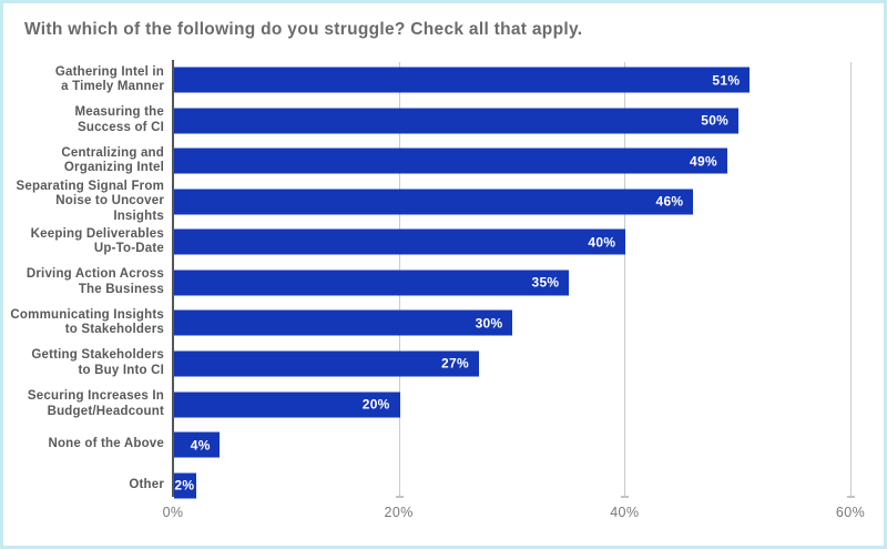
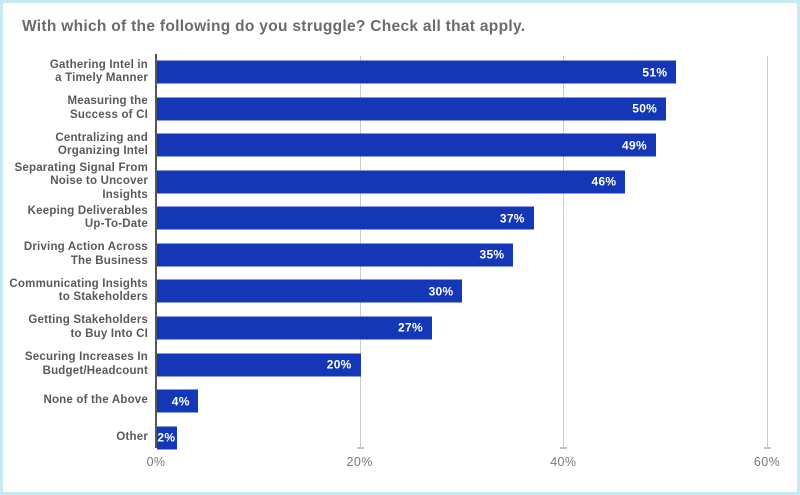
Keeping Deliverables Up-To-Date: 40% -> 37%
